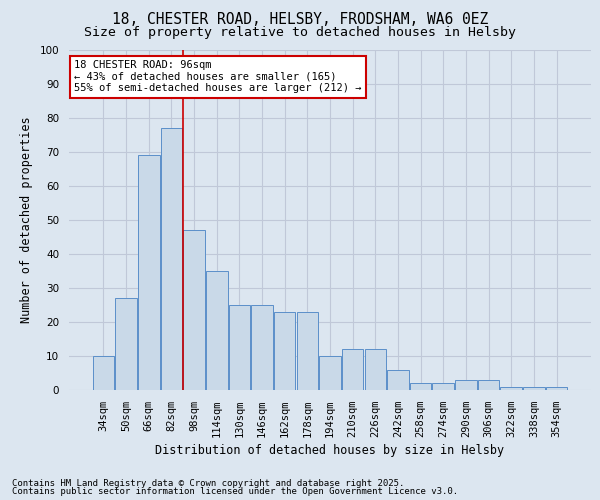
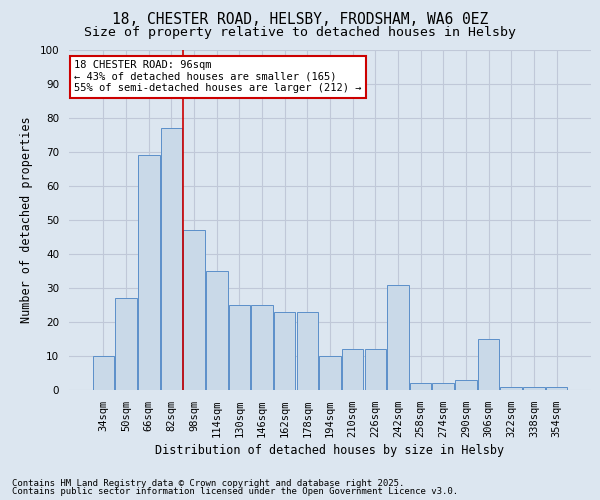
242sqm: 6 -> 31
306sqm: 3 -> 15
